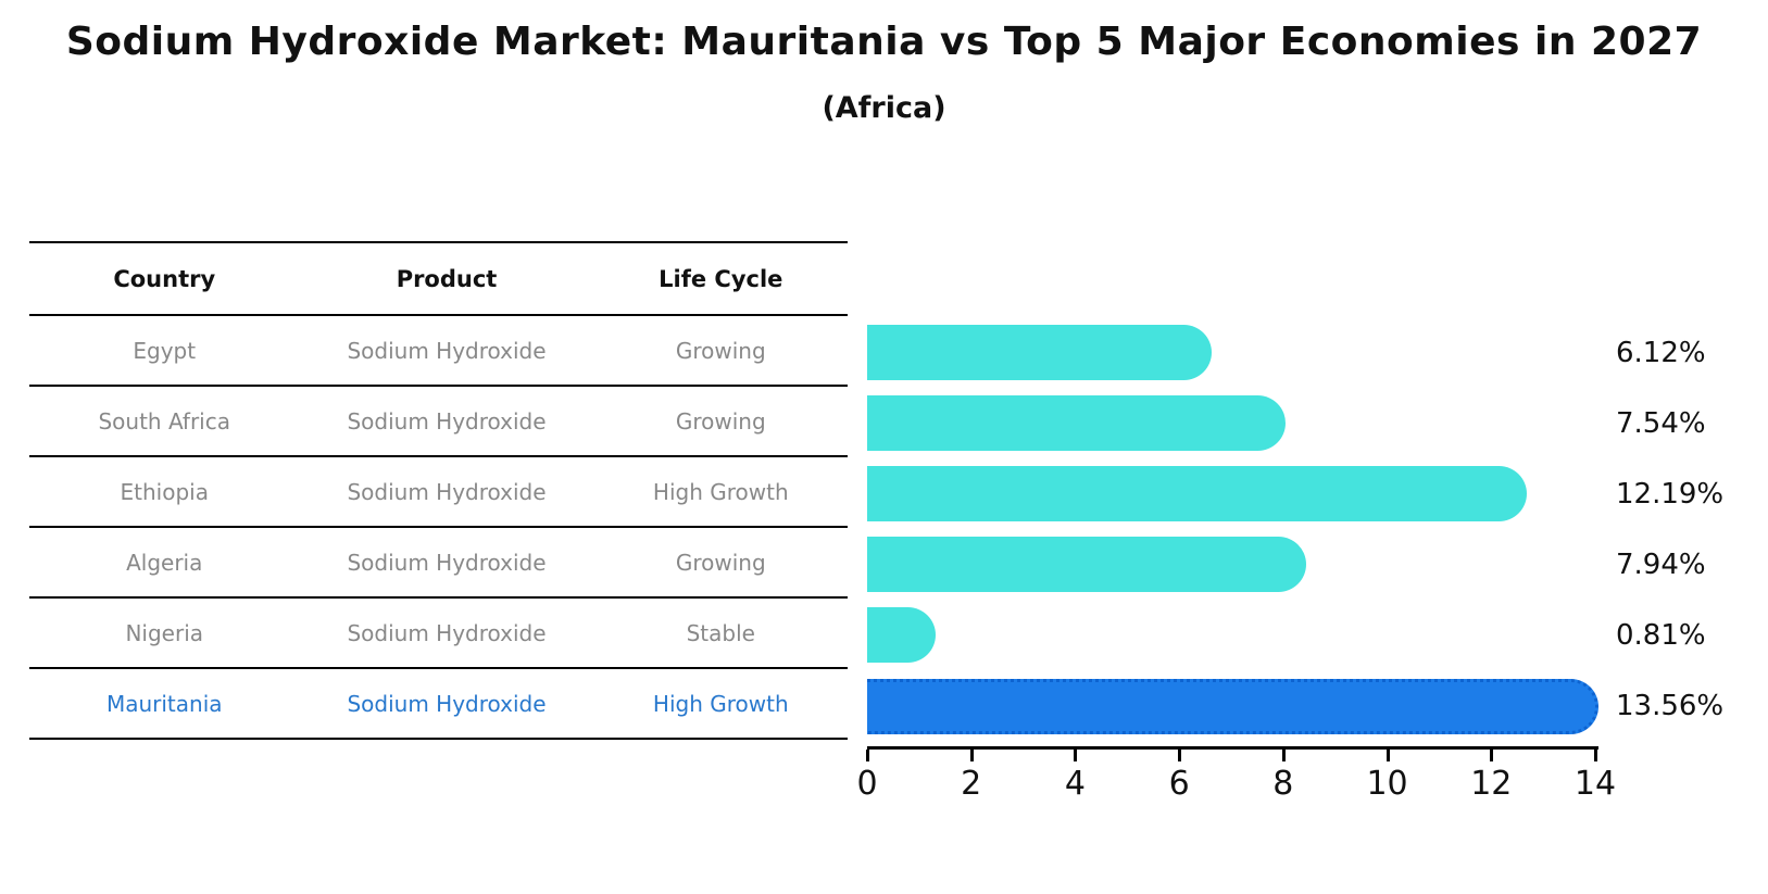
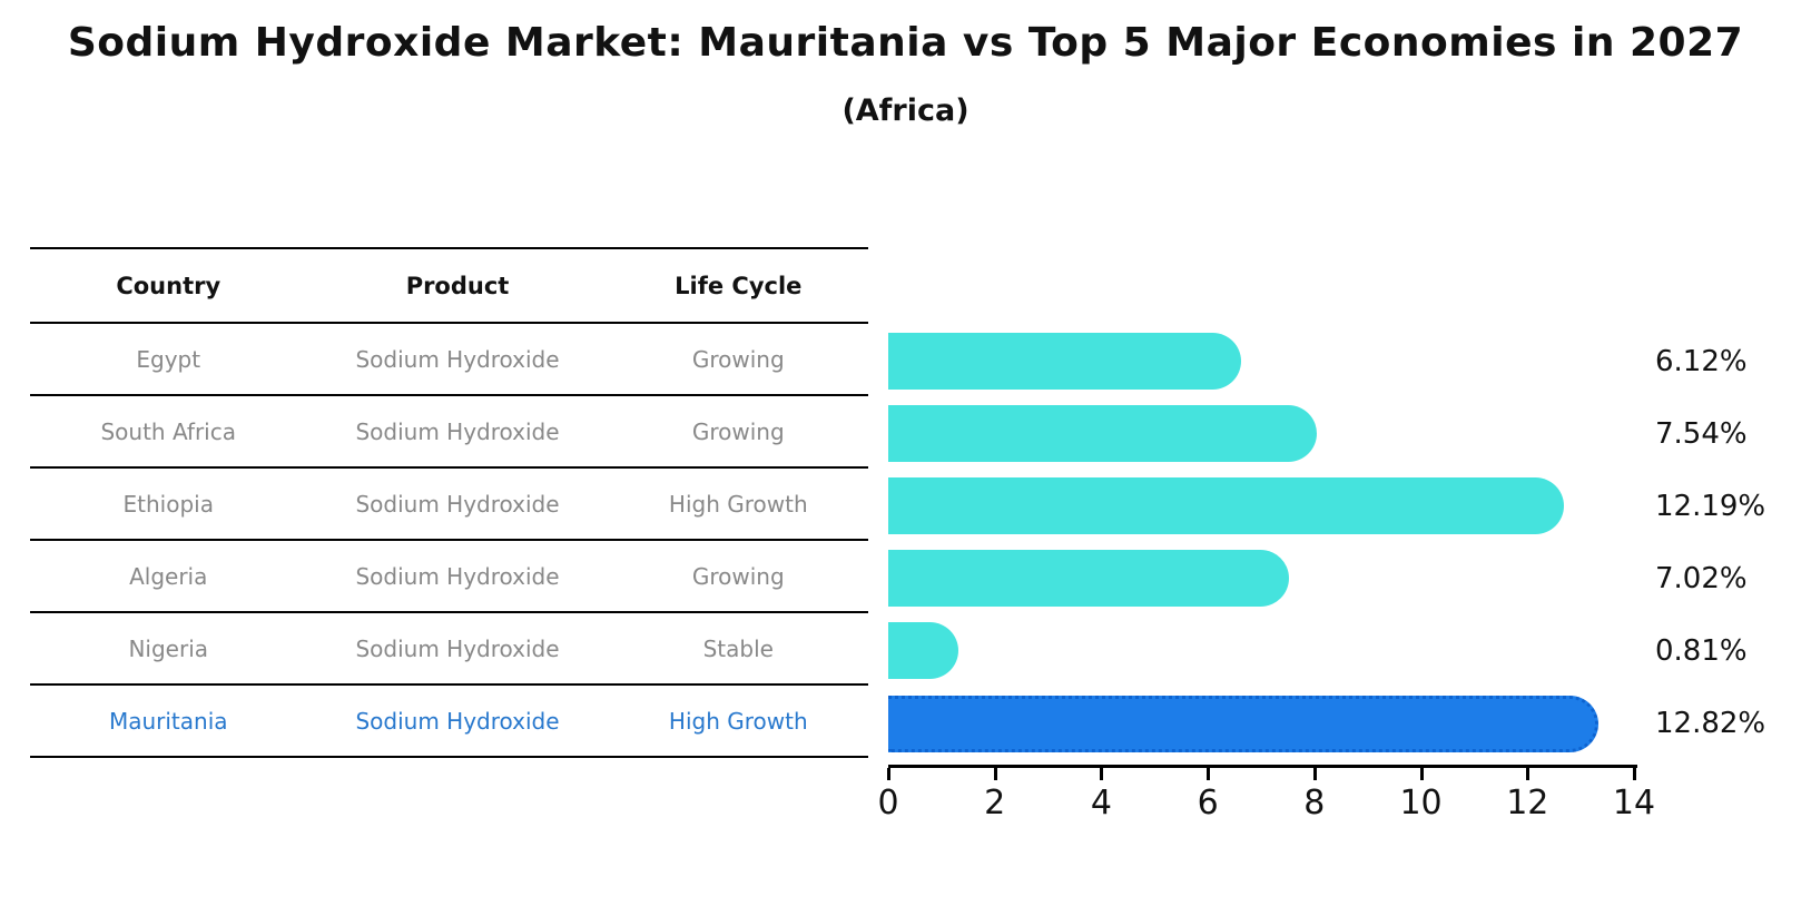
Algeria: 7.94% -> 7.02%
Mauritania: 13.56% -> 12.82%
